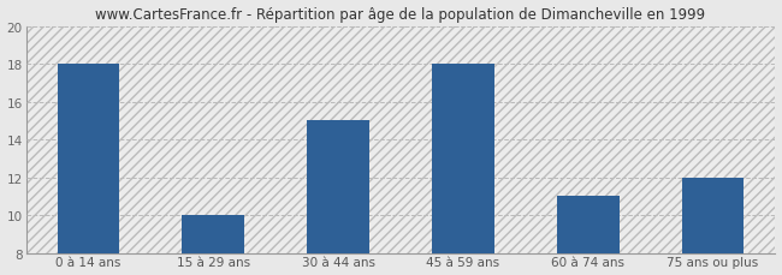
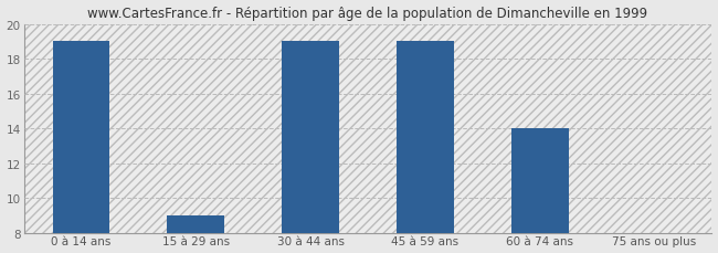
0 à 14 ans: 18 -> 19
15 à 29 ans: 10 -> 9
30 à 44 ans: 15 -> 19
45 à 59 ans: 18 -> 19
60 à 74 ans: 11 -> 14
75 ans ou plus: 12 -> 8
